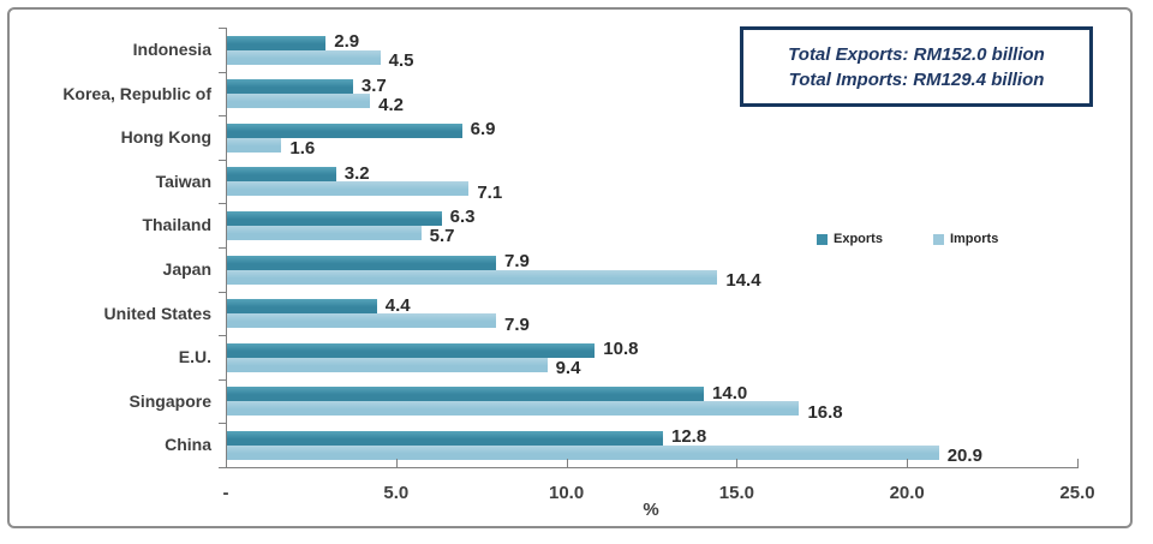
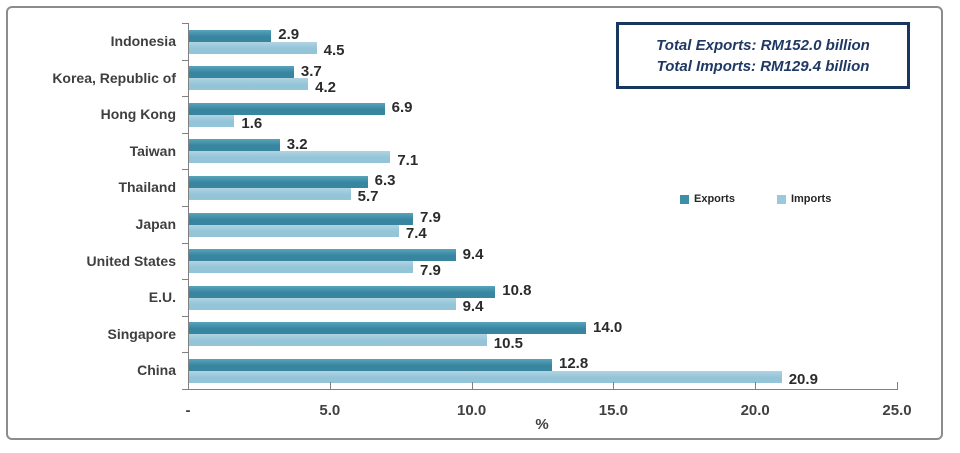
Imports/Japan: 14.4 -> 7.4
Exports/United States: 4.4 -> 9.4
Imports/Singapore: 16.8 -> 10.5
